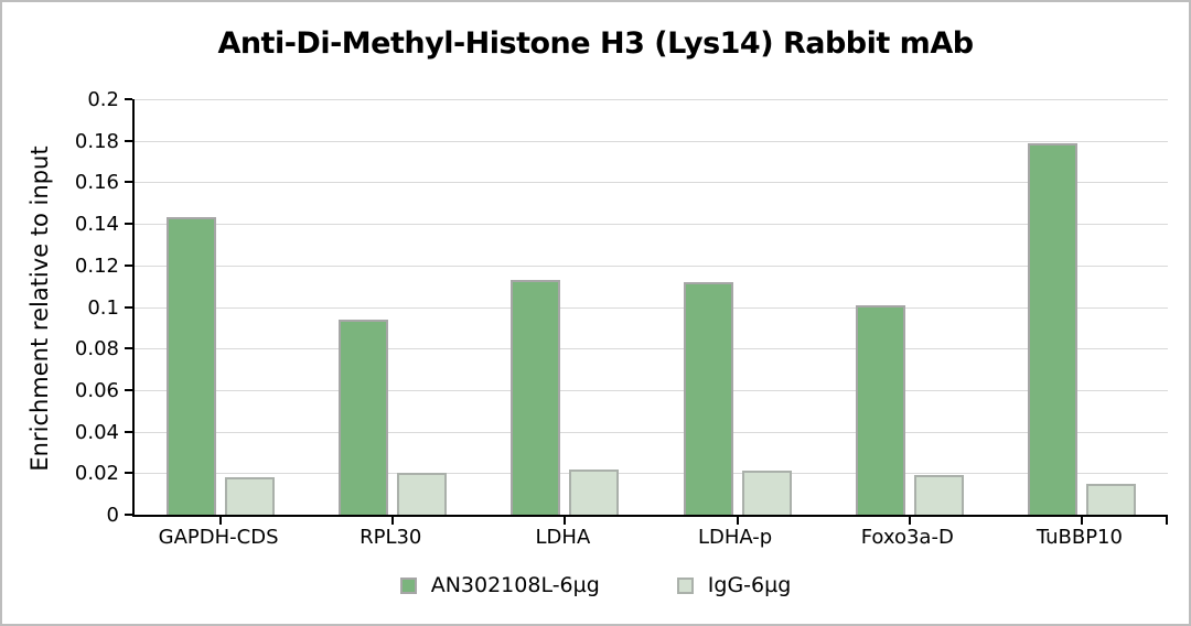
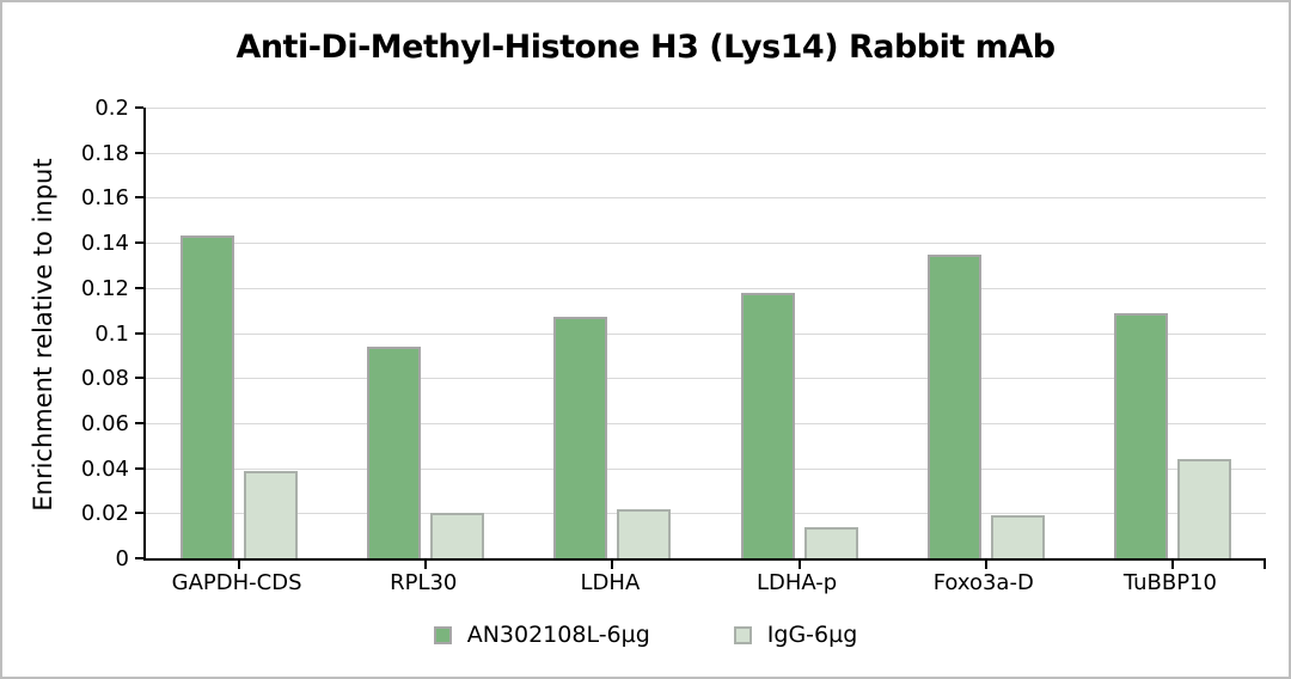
IgG-6µg/GAPDH-CDS: 0.018 -> 0.039
AN302108L-6µg/LDHA: 0.113 -> 0.107
AN302108L-6µg/LDHA-p: 0.112 -> 0.118
IgG-6µg/LDHA-p: 0.021 -> 0.014
AN302108L-6µg/Foxo3a-D: 0.101 -> 0.135
AN302108L-6µg/TuBBP10: 0.179 -> 0.109
IgG-6µg/TuBBP10: 0.015 -> 0.044
